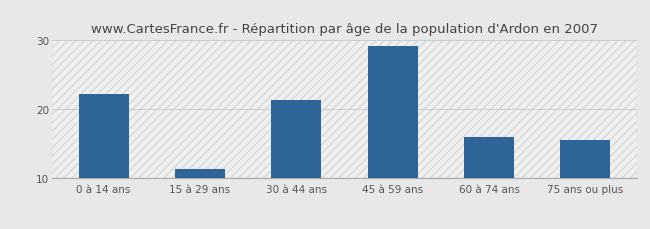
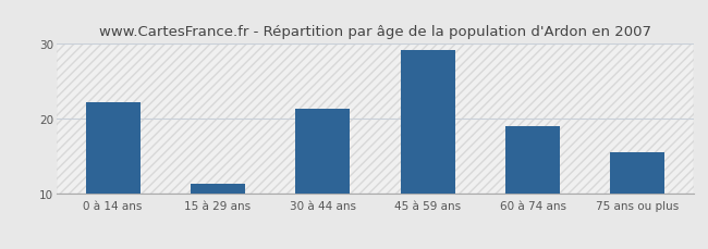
60 à 74 ans: 16.0 -> 19.0
